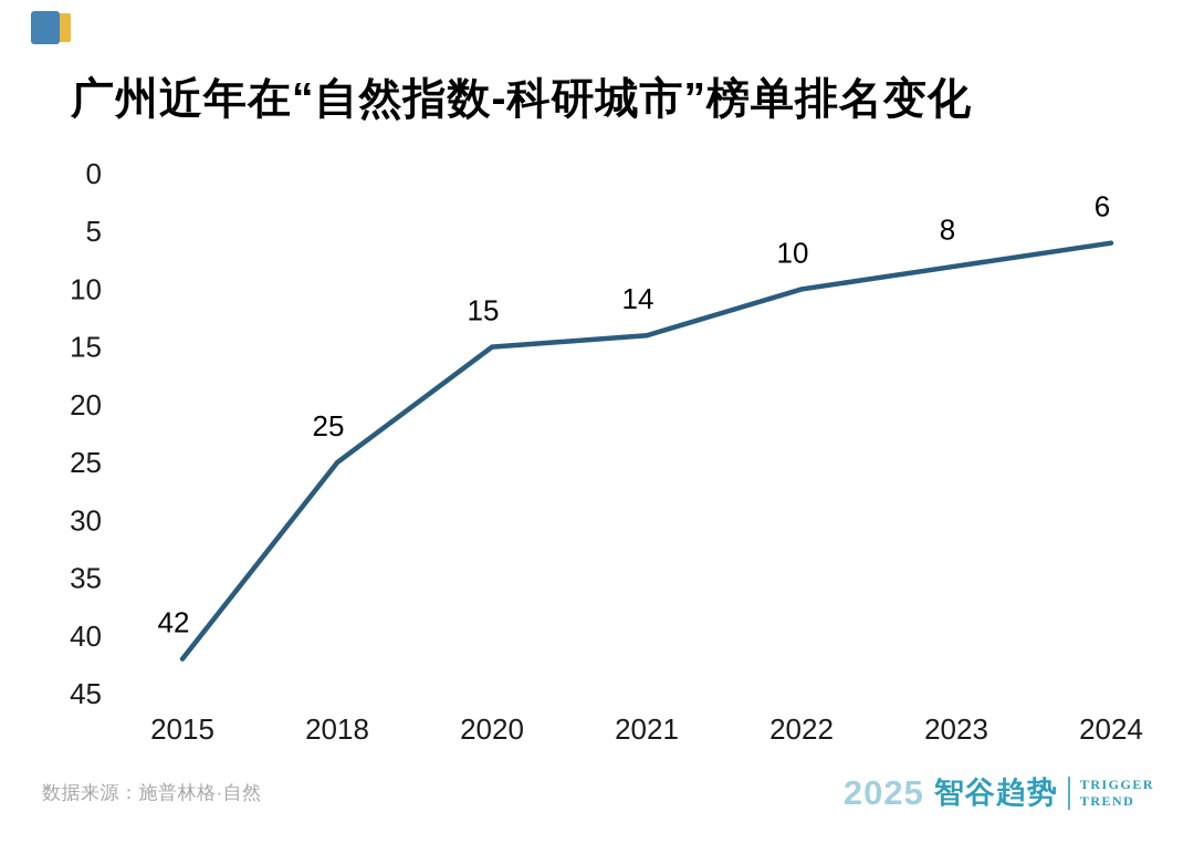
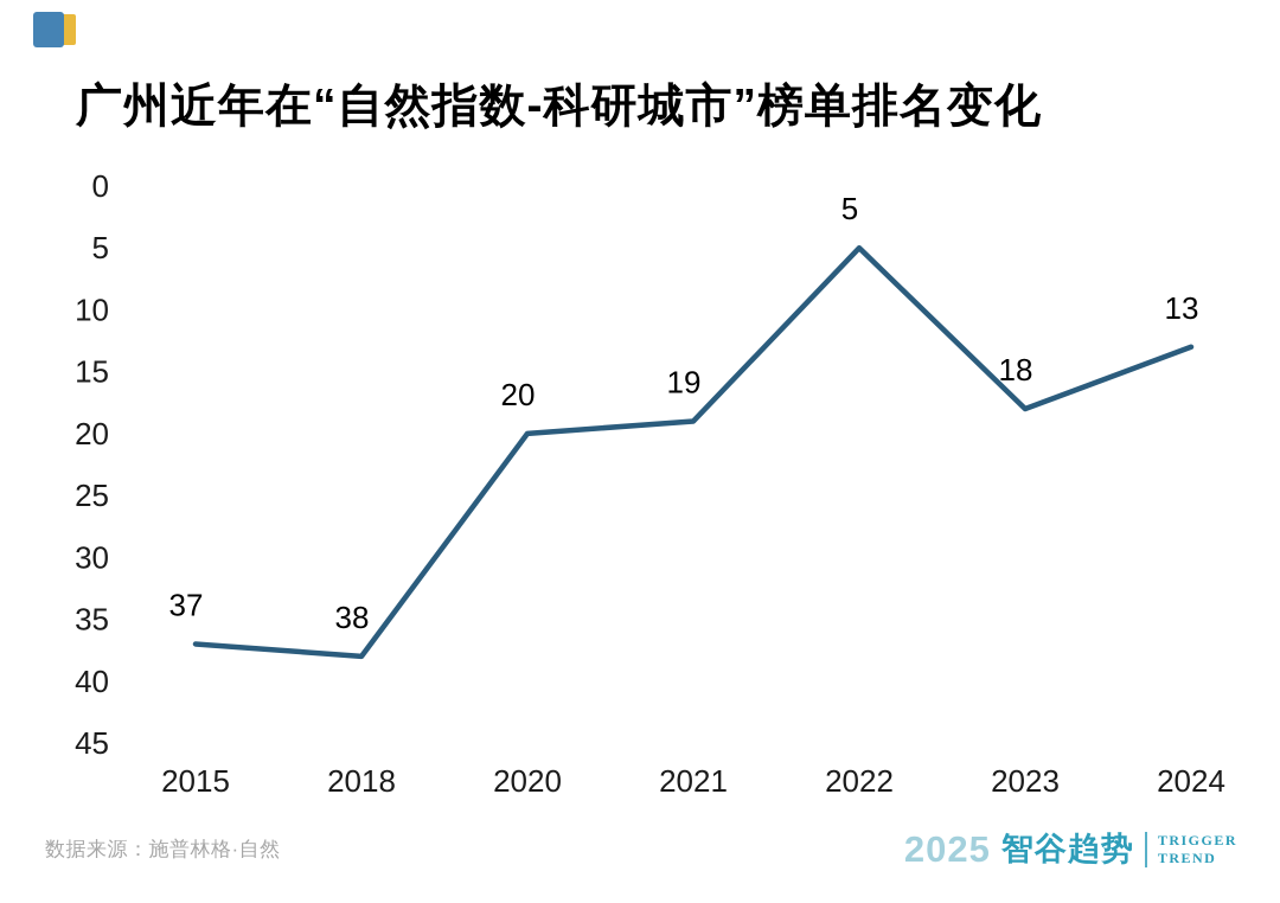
2015: 42 -> 37
2018: 25 -> 38
2020: 15 -> 20
2021: 14 -> 19
2022: 10 -> 5
2023: 8 -> 18
2024: 6 -> 13
